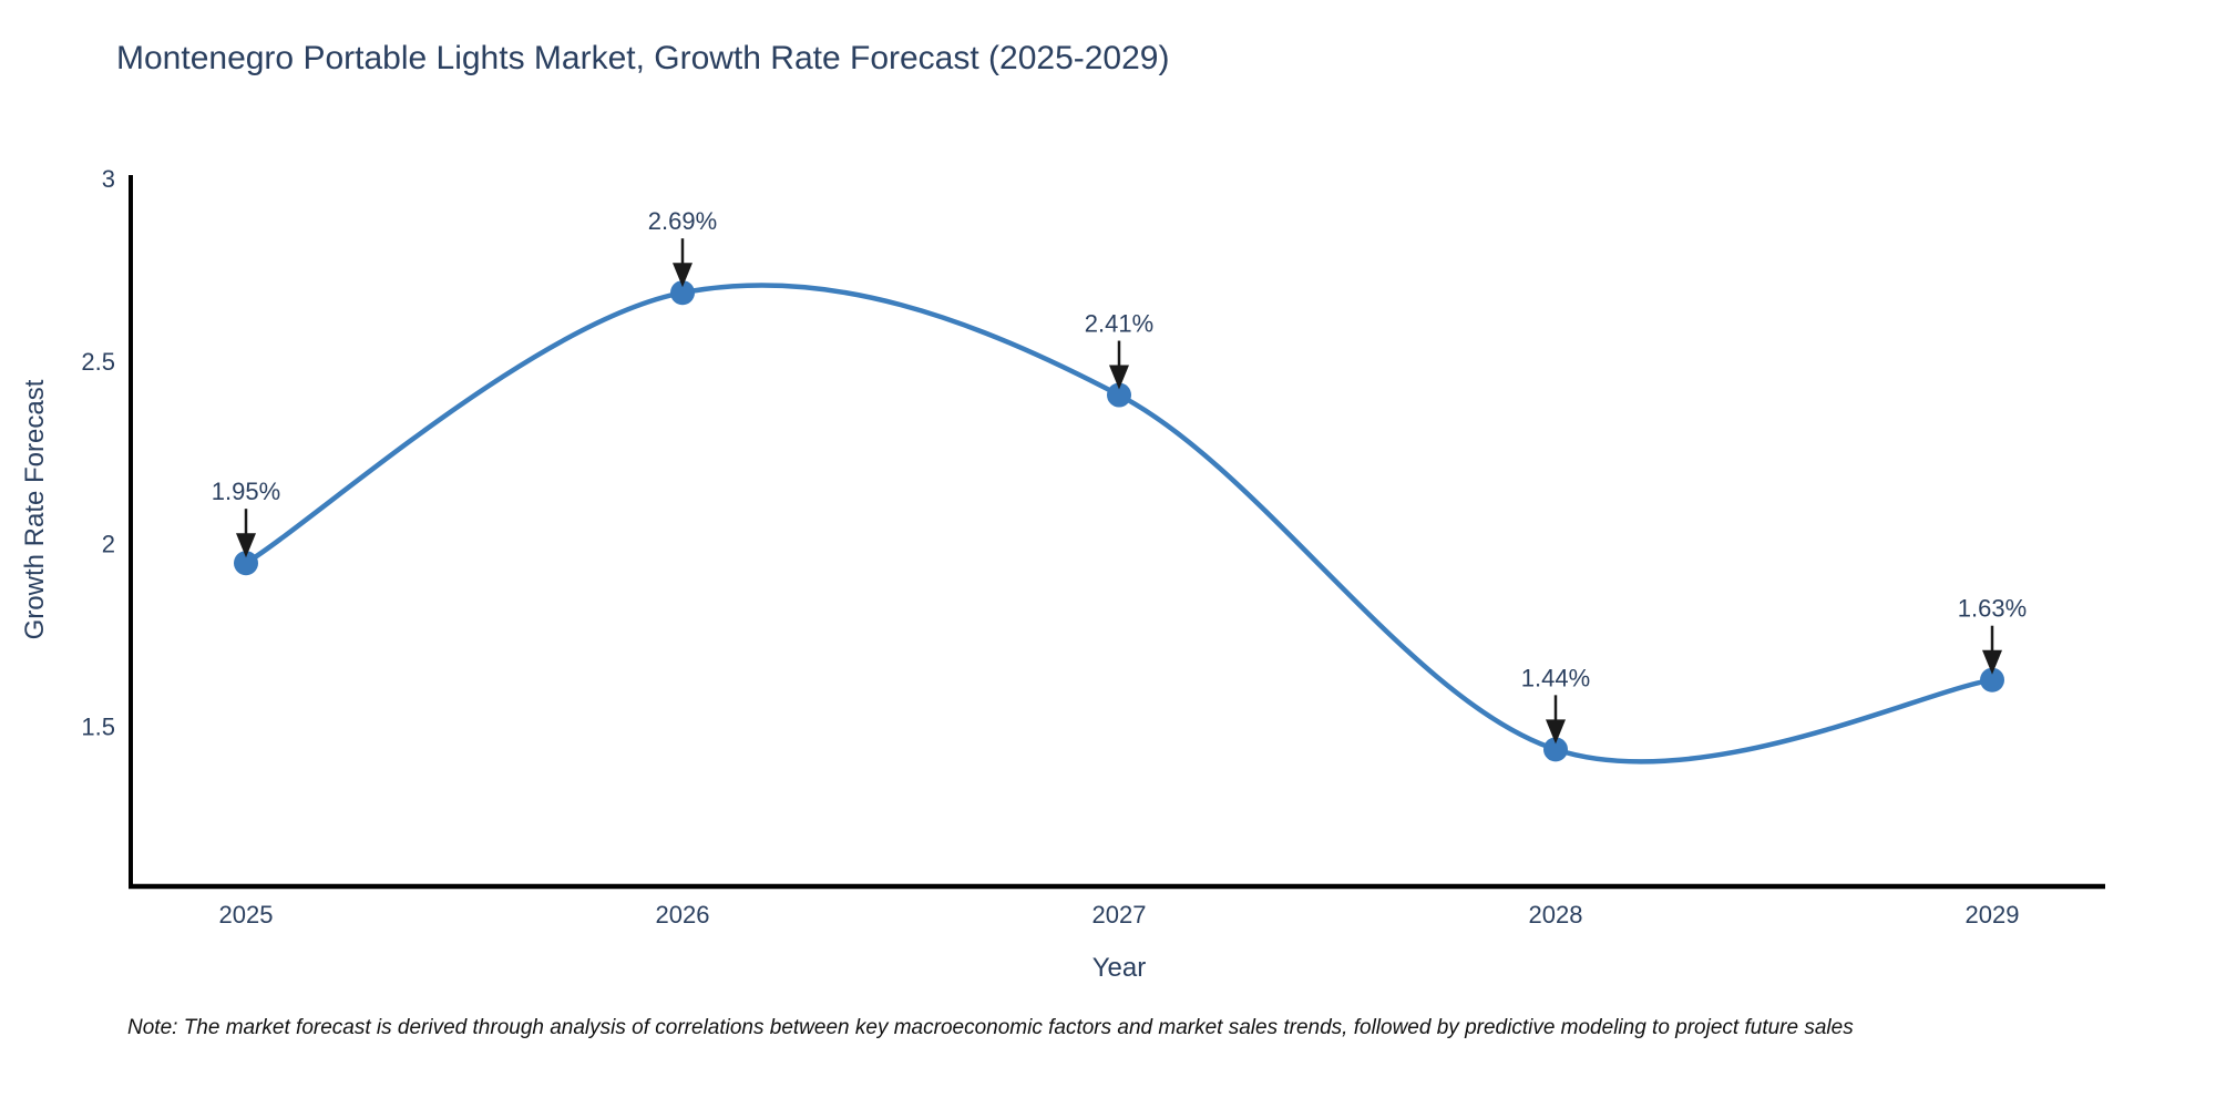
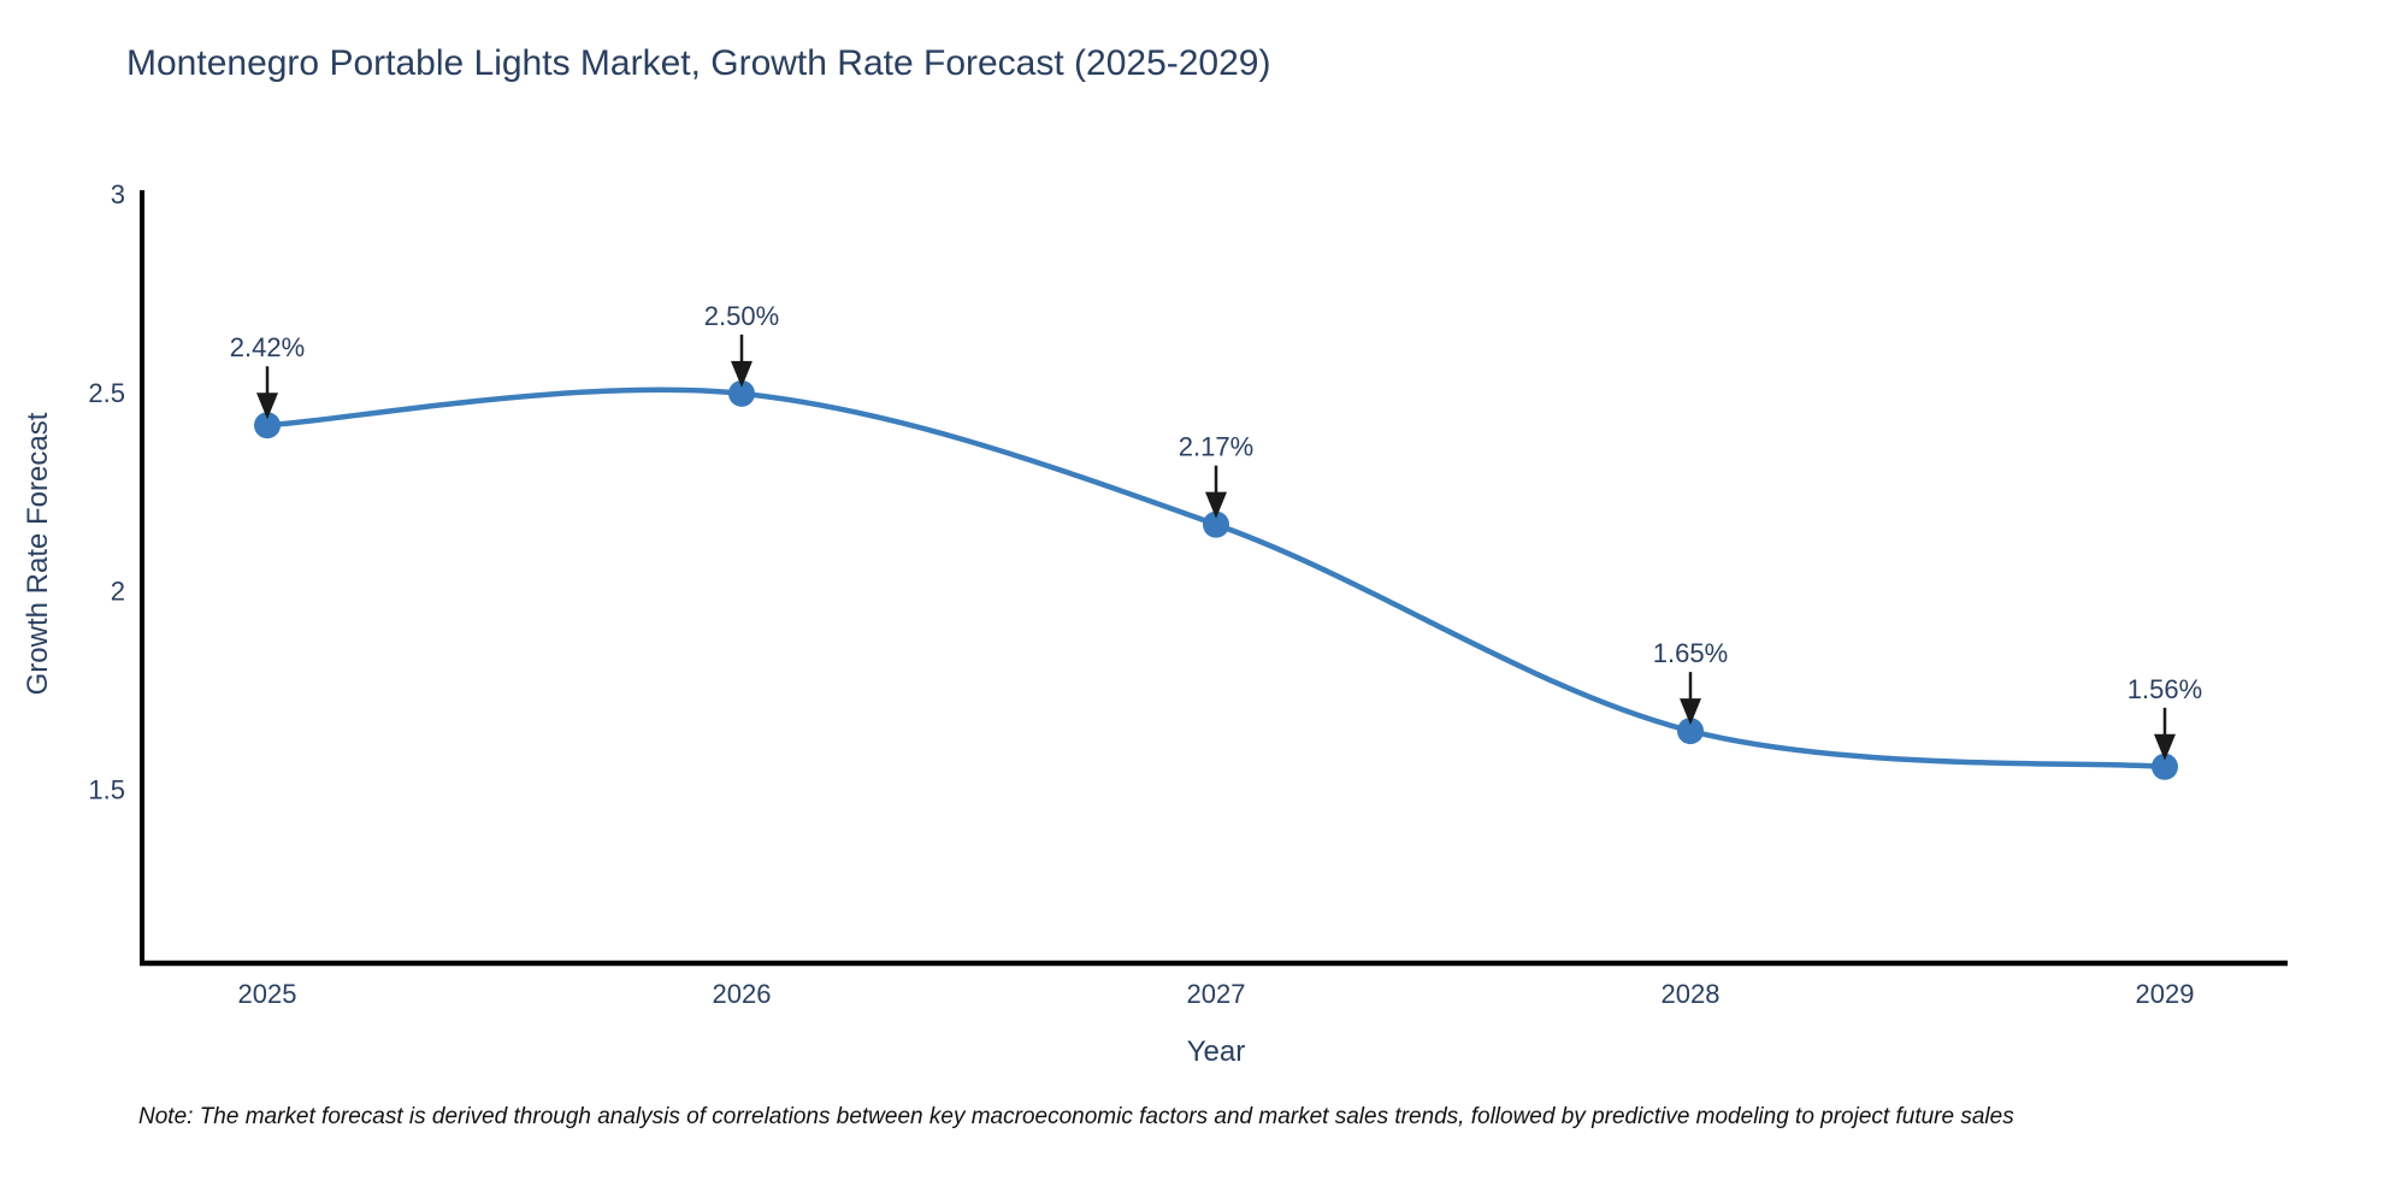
2025: 1.95% -> 2.42%
2026: 2.69% -> 2.50%
2027: 2.41% -> 2.17%
2028: 1.44% -> 1.65%
2029: 1.63% -> 1.56%
